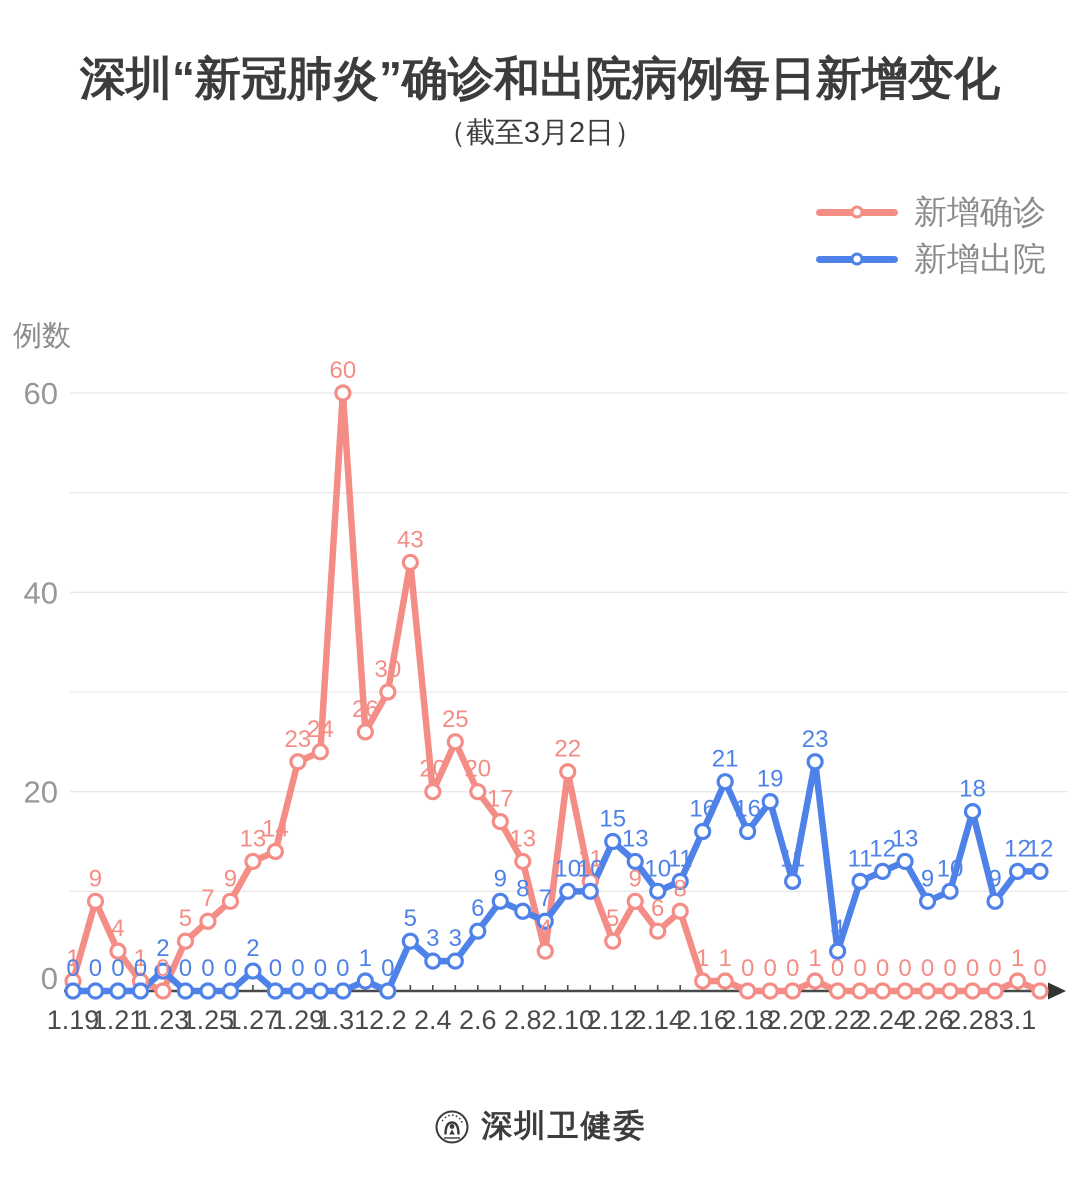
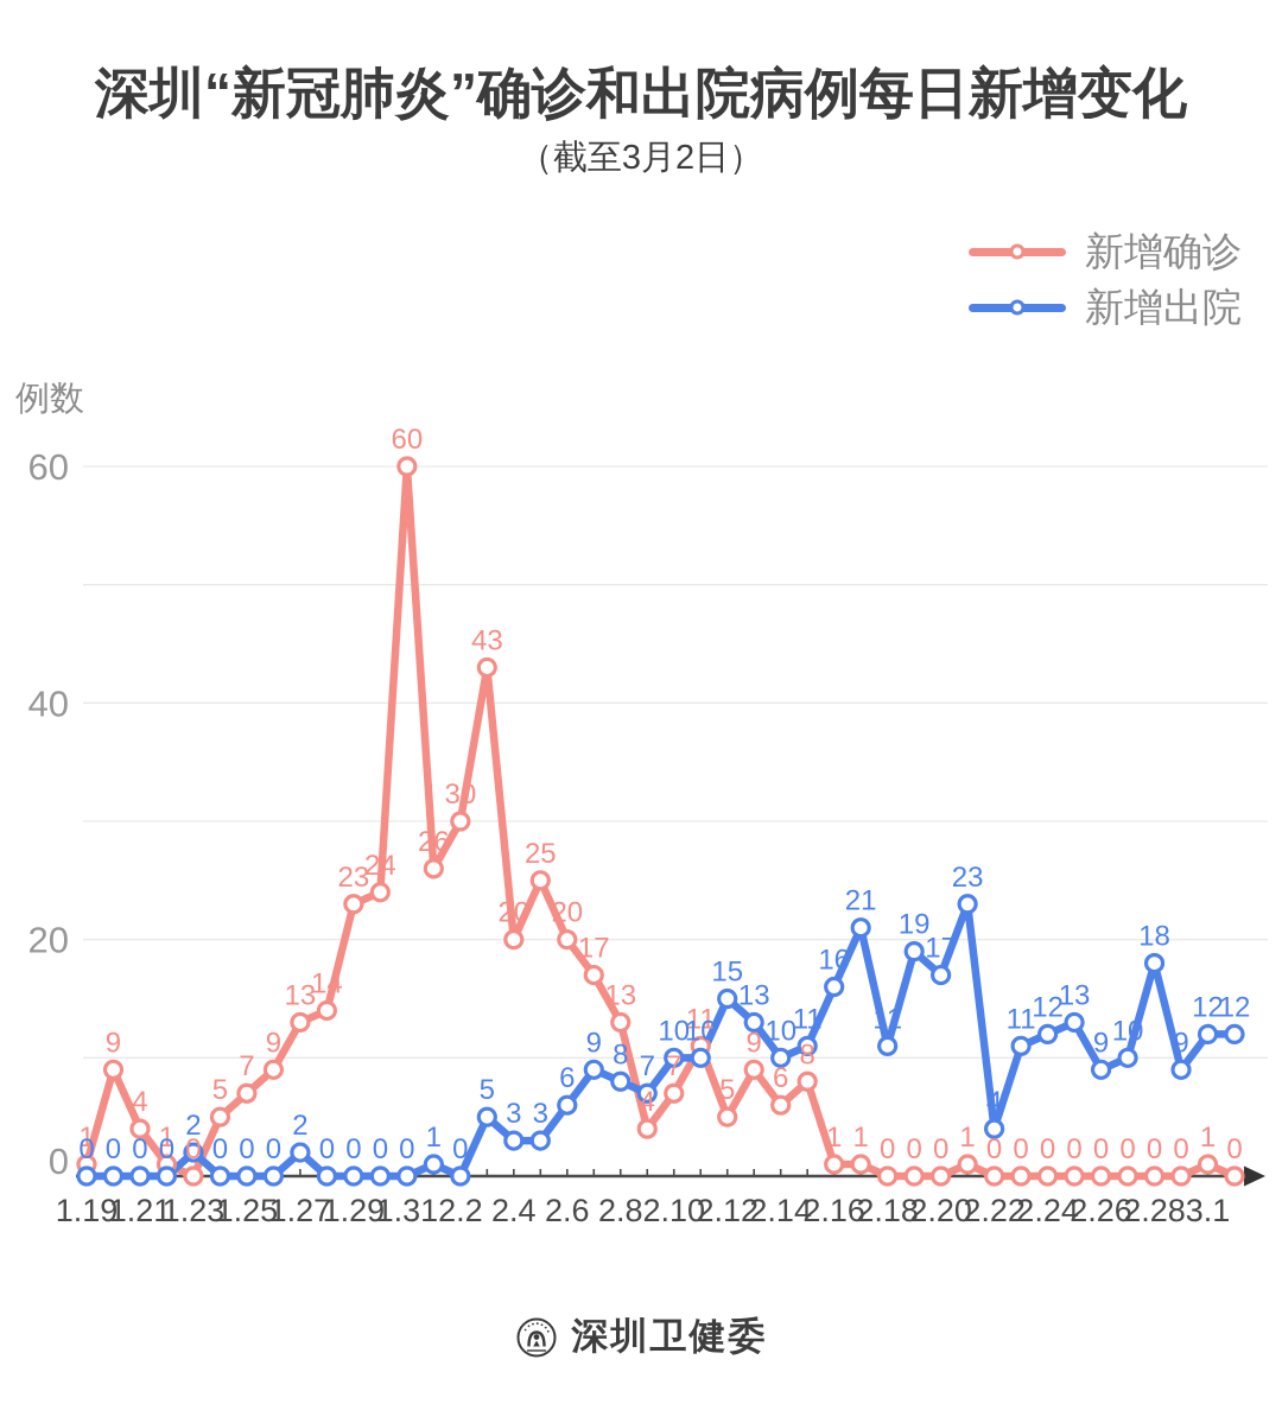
新增确诊/2.10: 22 -> 7
新增出院/2.18: 16 -> 11
新增出院/2.20: 11 -> 17
